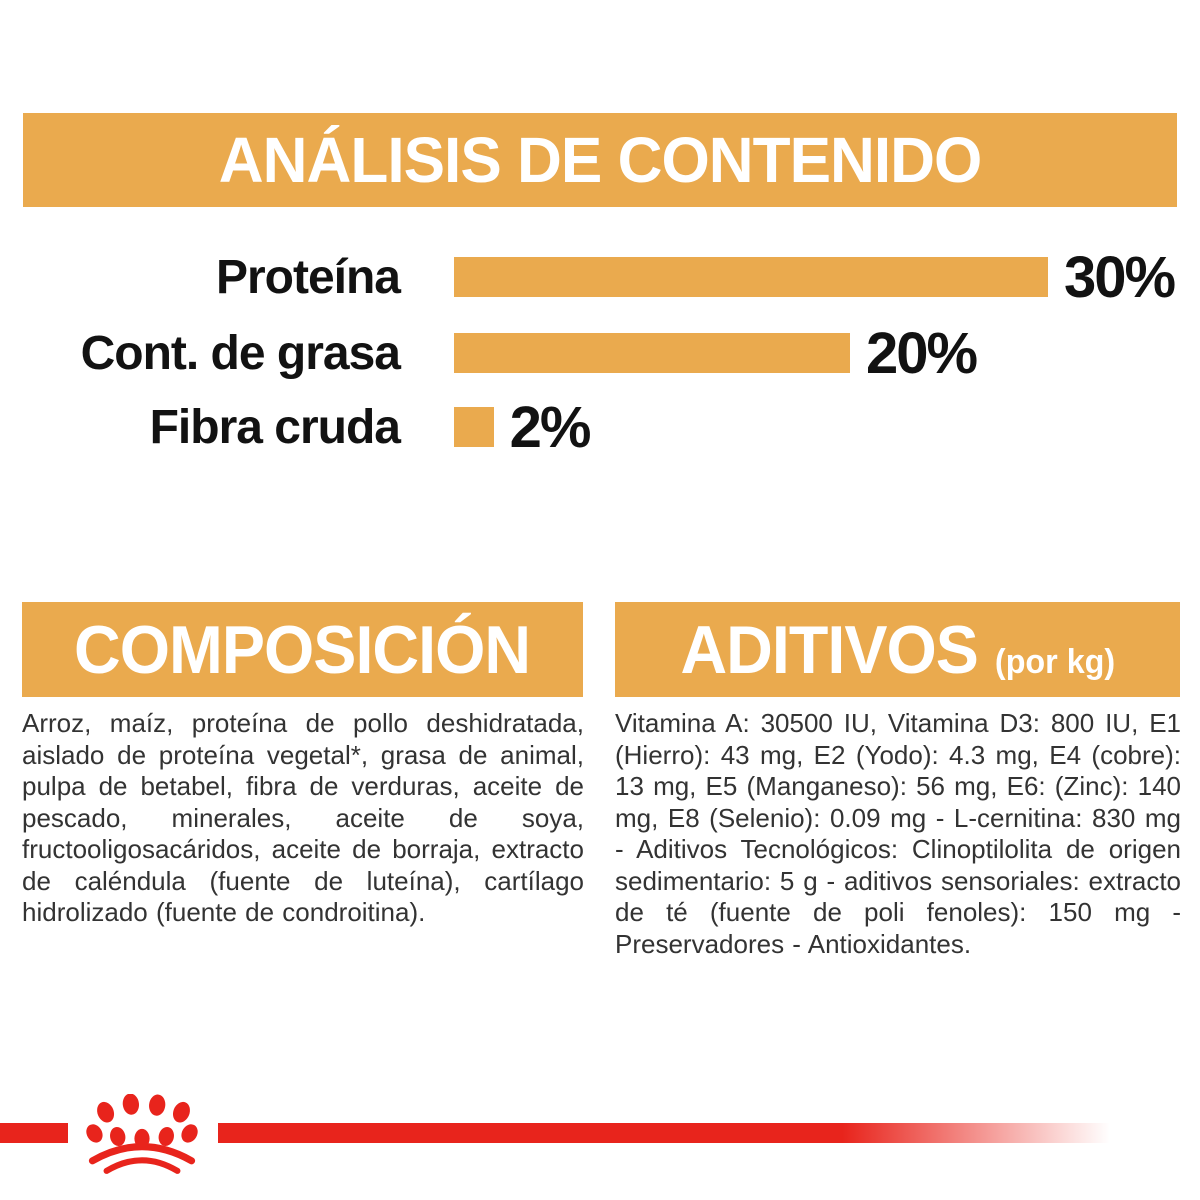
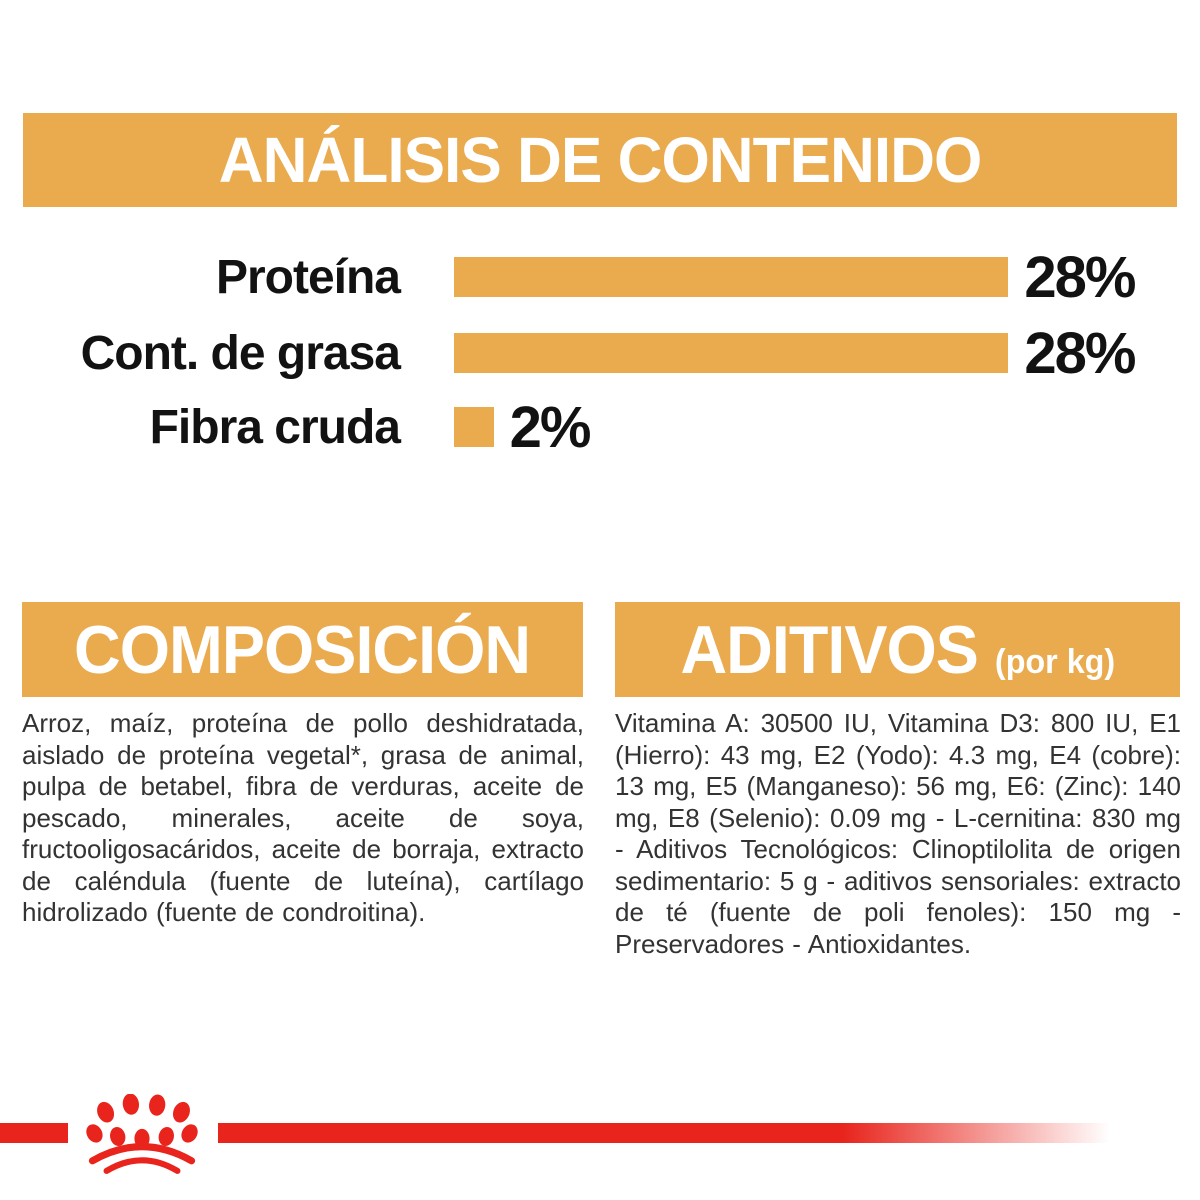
Proteína: 30% -> 28%
Cont. de grasa: 20% -> 28%
